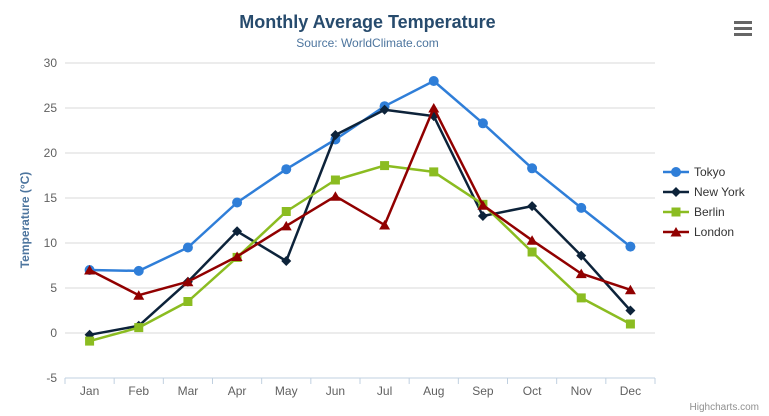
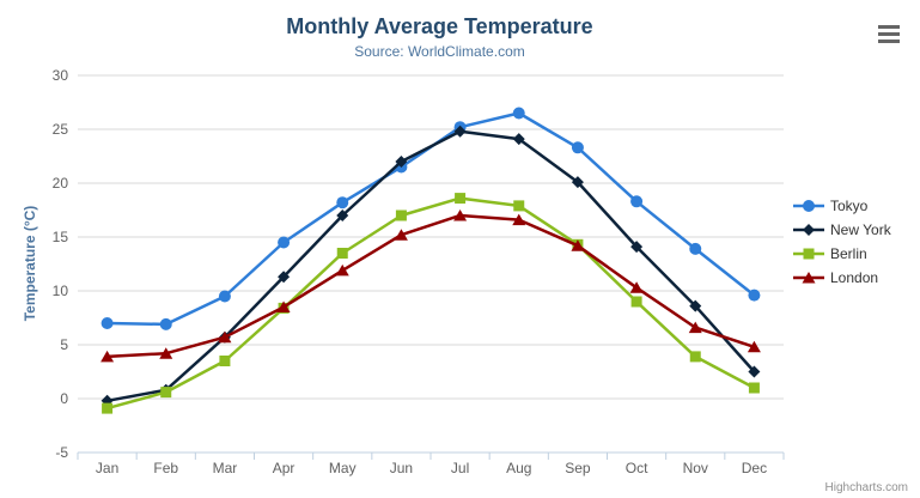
London/Jan: 7 -> 4
New York/May: 8 -> 17
London/Jul: 12 -> 17
Tokyo/Aug: 28 -> 26
London/Aug: 25 -> 17
New York/Sep: 13 -> 20
